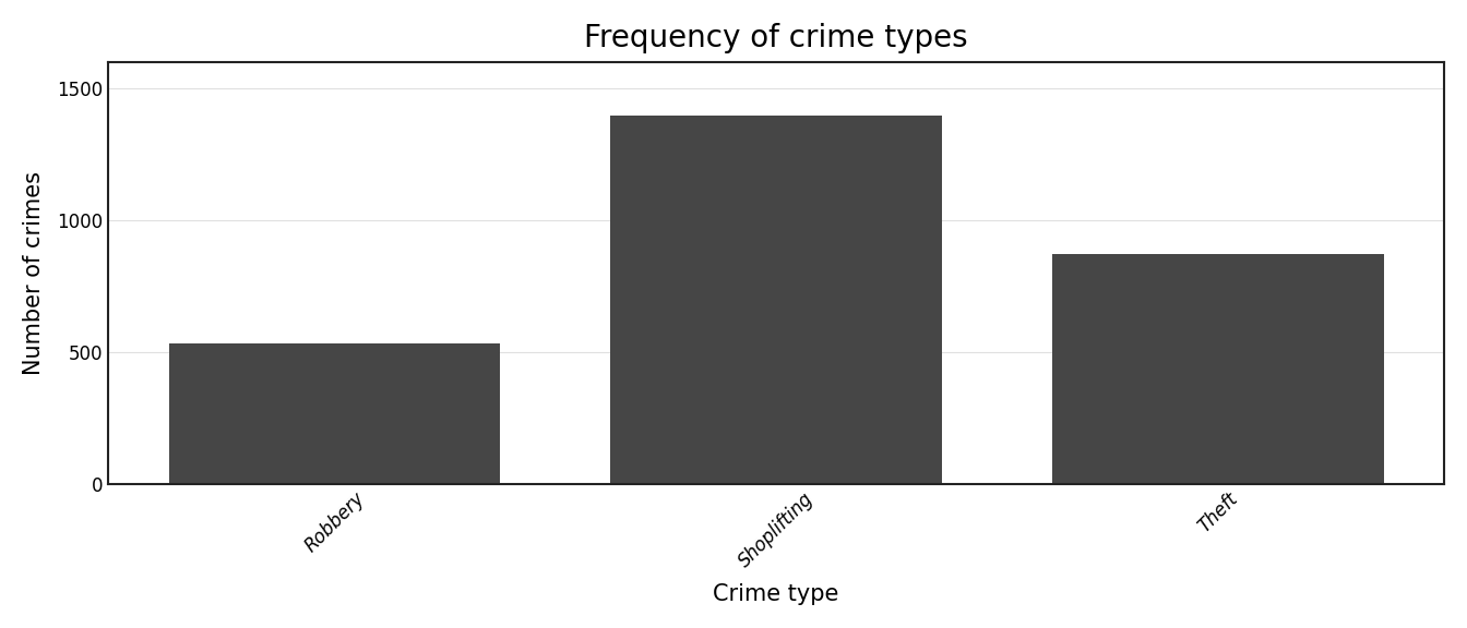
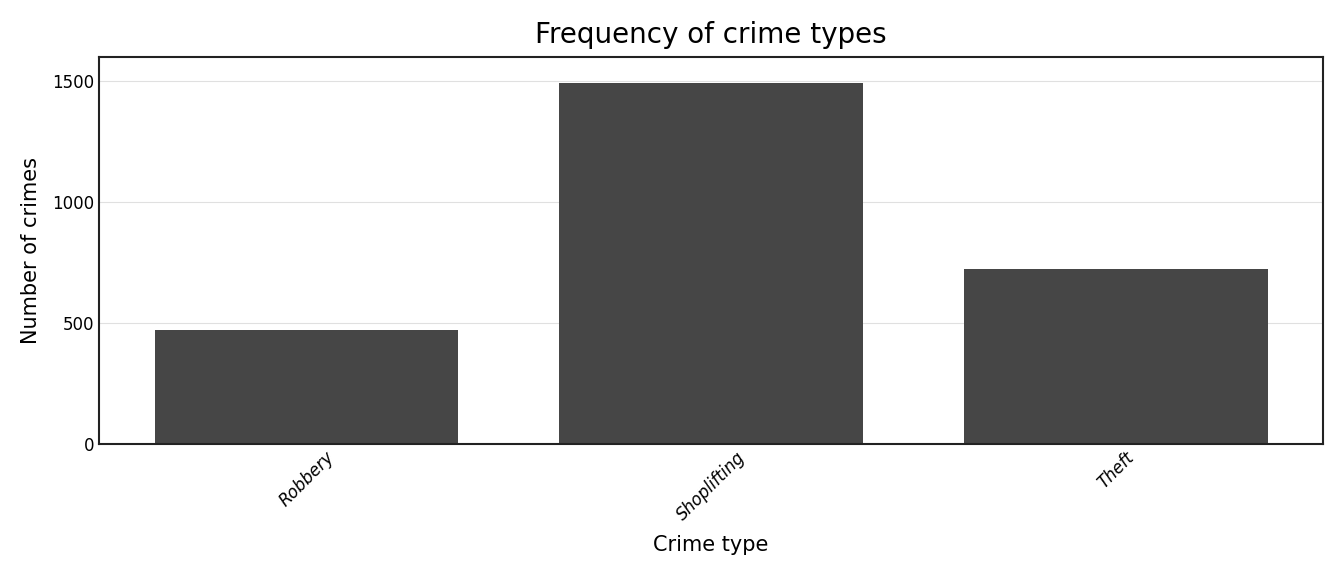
Robbery: 530 -> 469
Shoplifting: 1395 -> 1490
Theft: 870 -> 724
